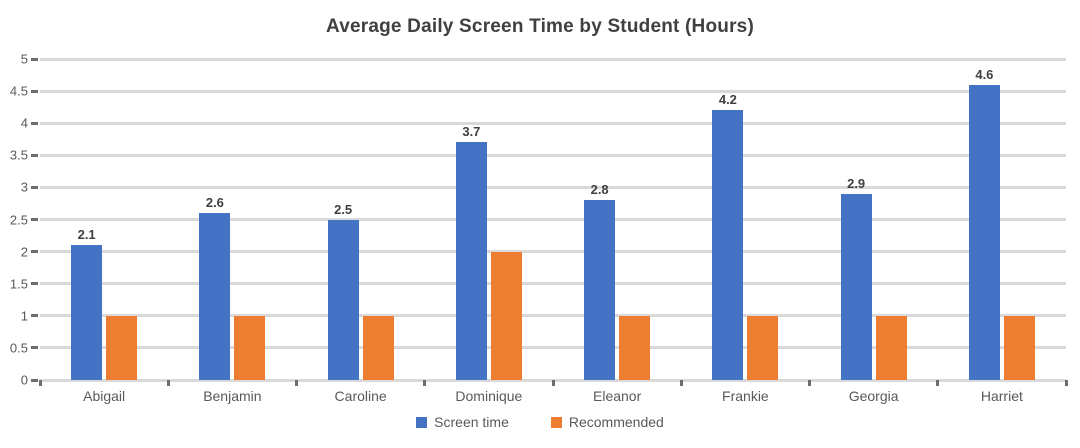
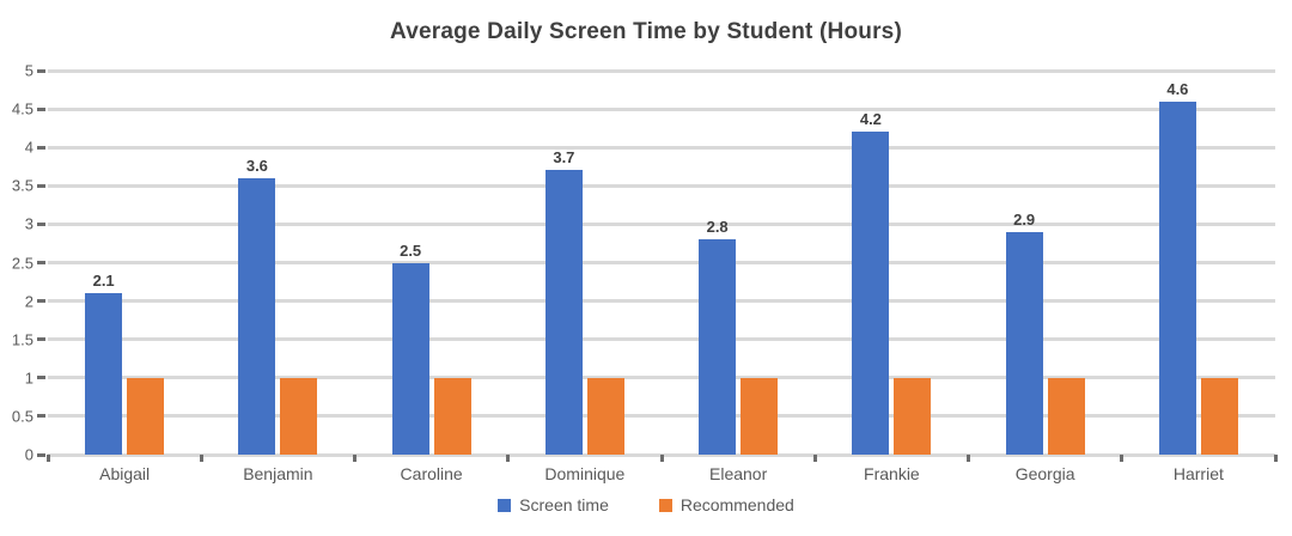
Screen time/Benjamin: 2.6 -> 3.6
Recommended/Dominique: 2 -> 1
